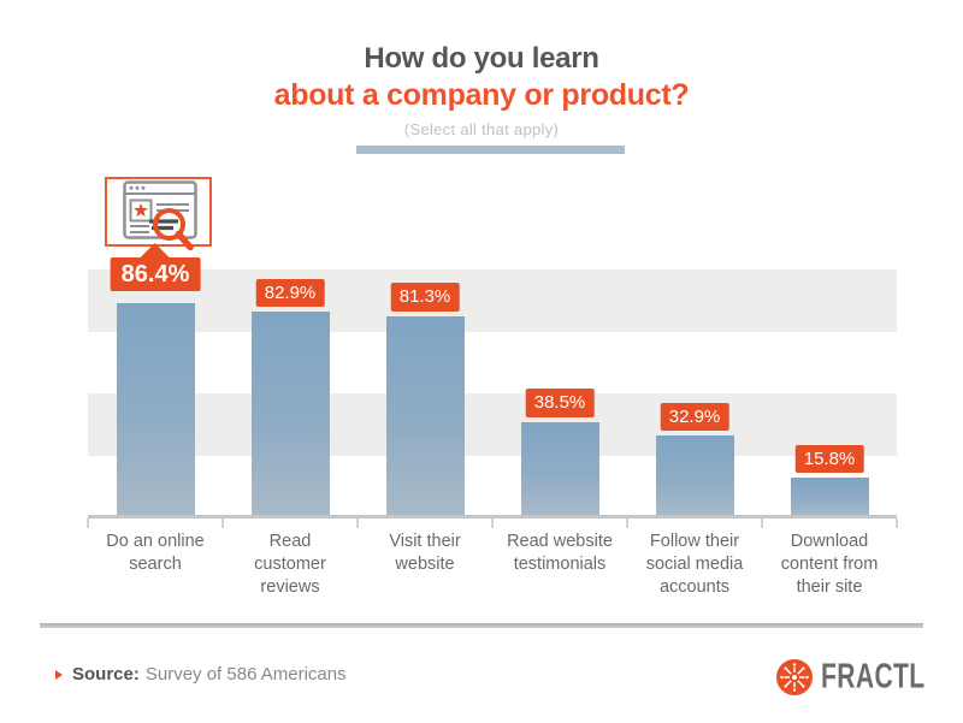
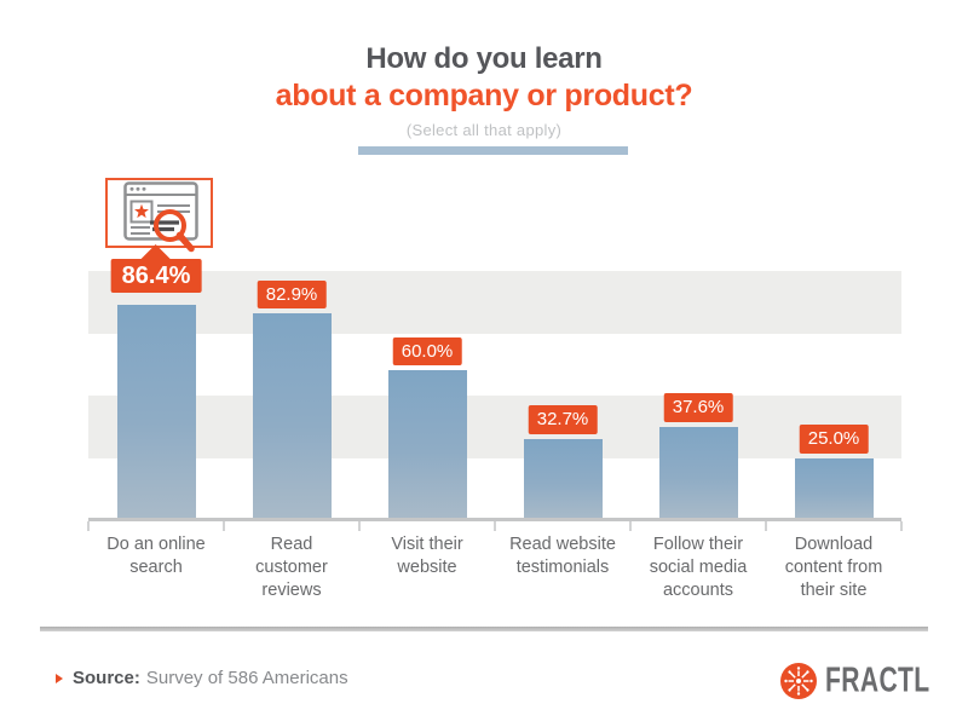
Visit their website: 81.3% -> 60.0%
Read website testimonials: 38.5% -> 32.7%
Follow their social media accounts: 32.9% -> 37.6%
Download content from their site: 15.8% -> 25.0%
